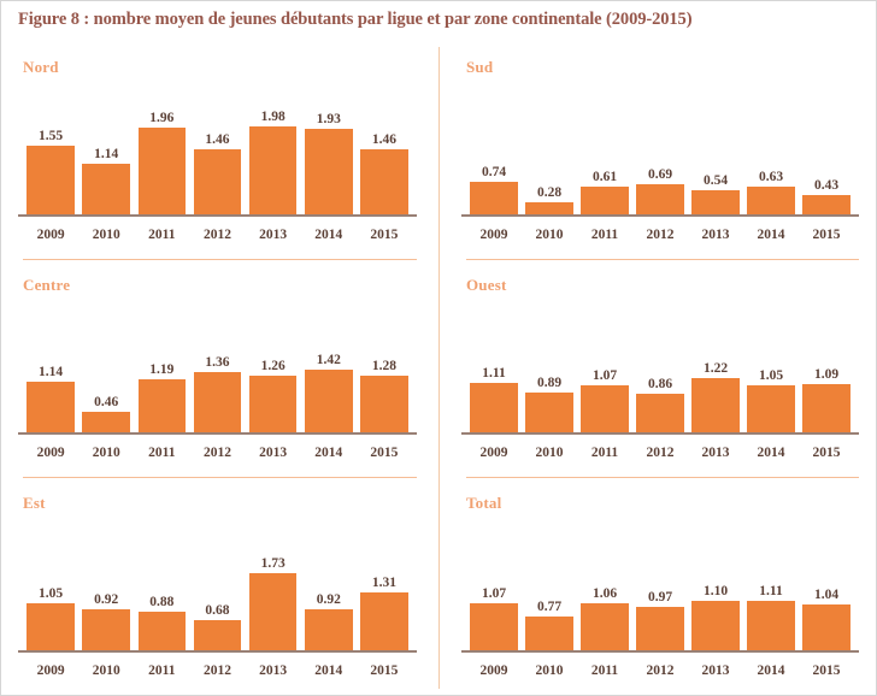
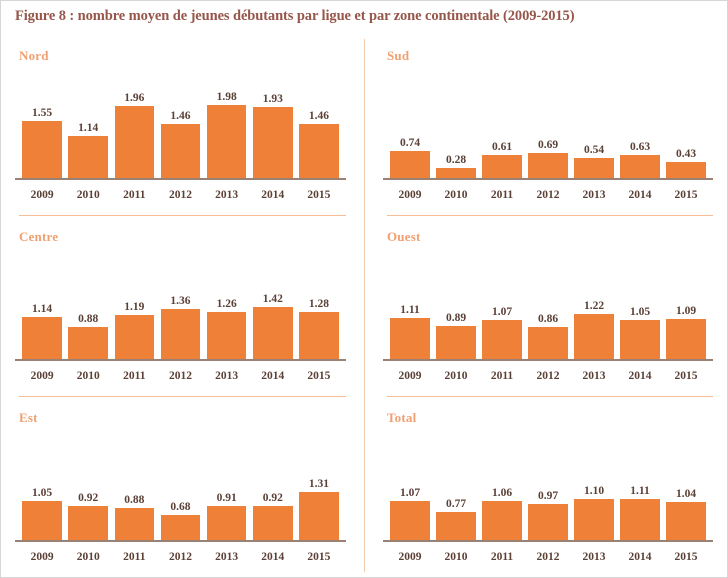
Centre/2010: 0.46 -> 0.88
Est/2013: 1.73 -> 0.91
